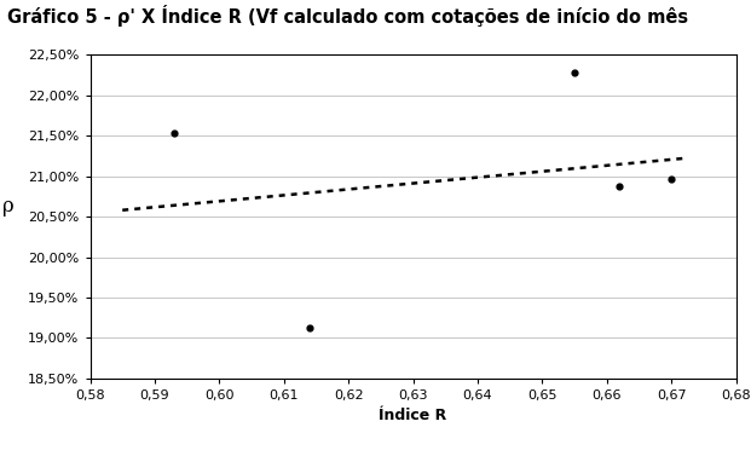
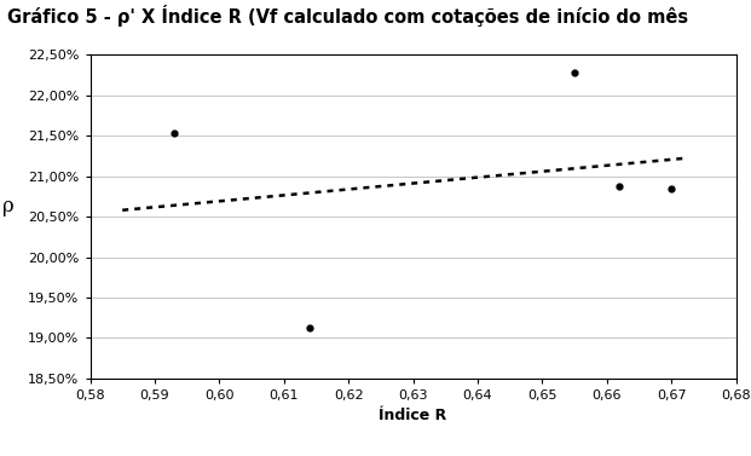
0,67: 20,97% -> 20,84%
